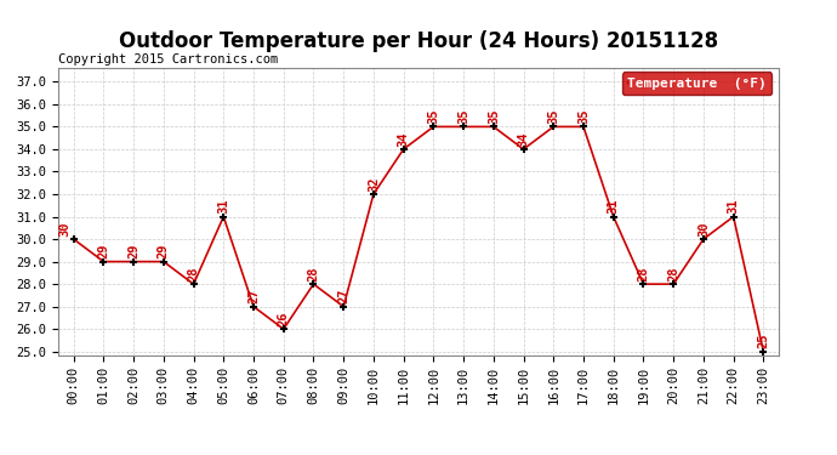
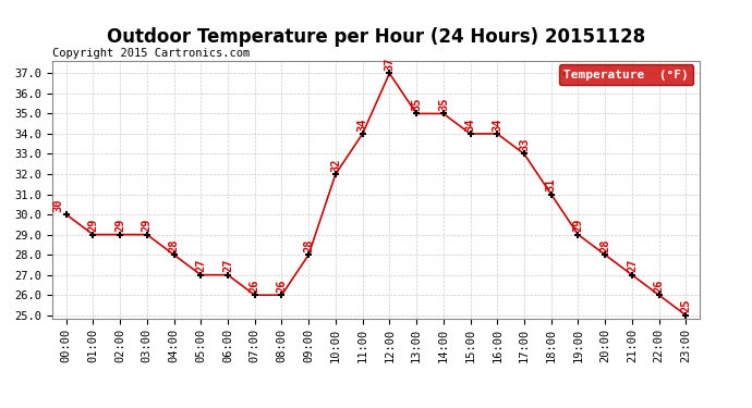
05:00: 31 -> 27
08:00: 28 -> 26
09:00: 27 -> 28
12:00: 35 -> 37
16:00: 35 -> 34
17:00: 35 -> 33
19:00: 28 -> 29
21:00: 30 -> 27
22:00: 31 -> 26
